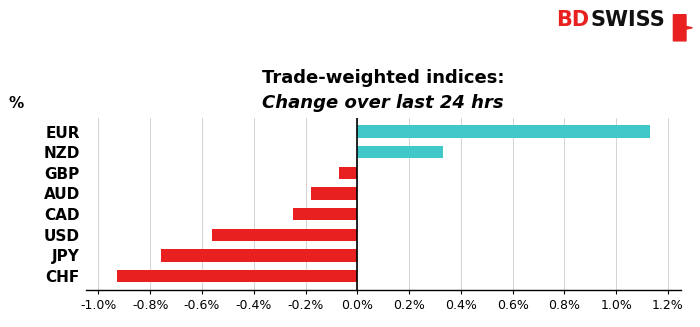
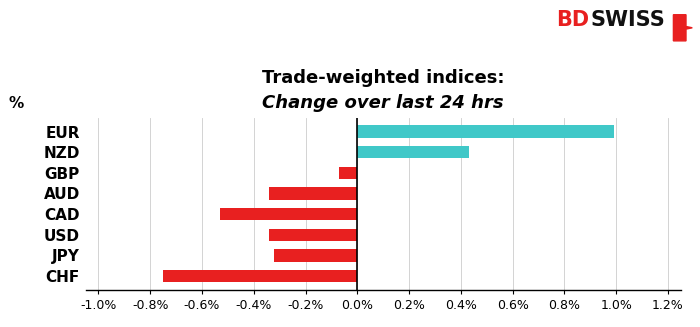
EUR: 1.13% -> 0.99%
NZD: 0.33% -> 0.43%
AUD: -0.18% -> -0.34%
CAD: -0.25% -> -0.53%
USD: -0.56% -> -0.34%
JPY: -0.76% -> -0.32%
CHF: -0.93% -> -0.75%
